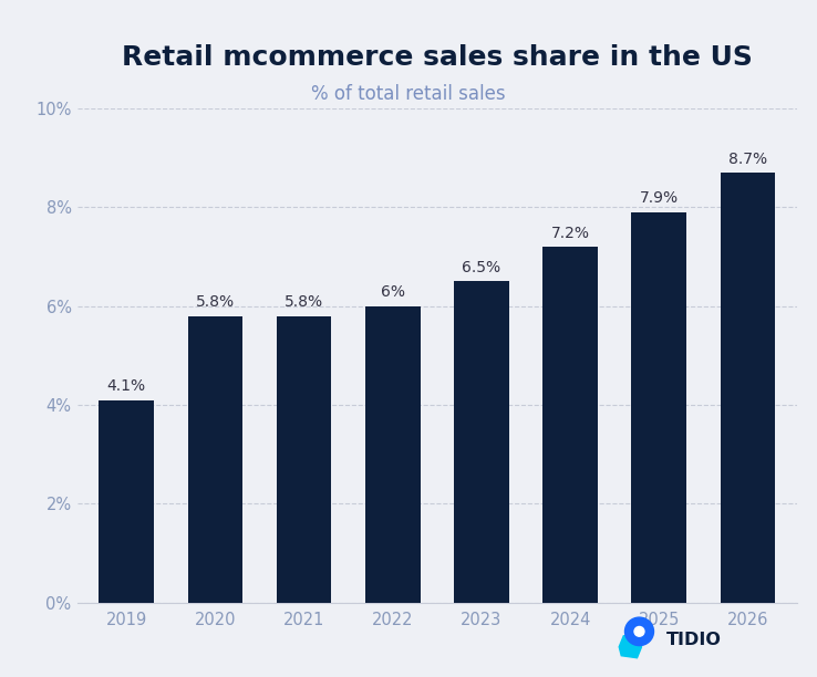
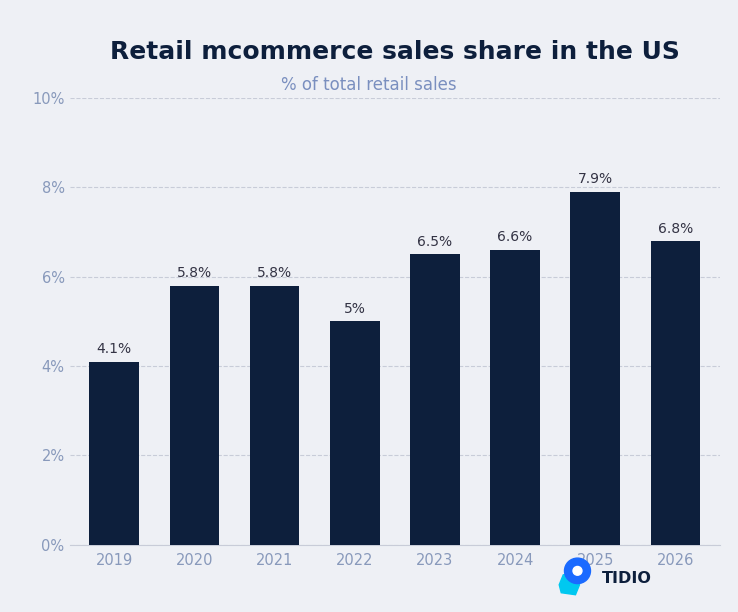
2022: 6% -> 5%
2024: 7.2% -> 6.6%
2026: 8.7% -> 6.8%
